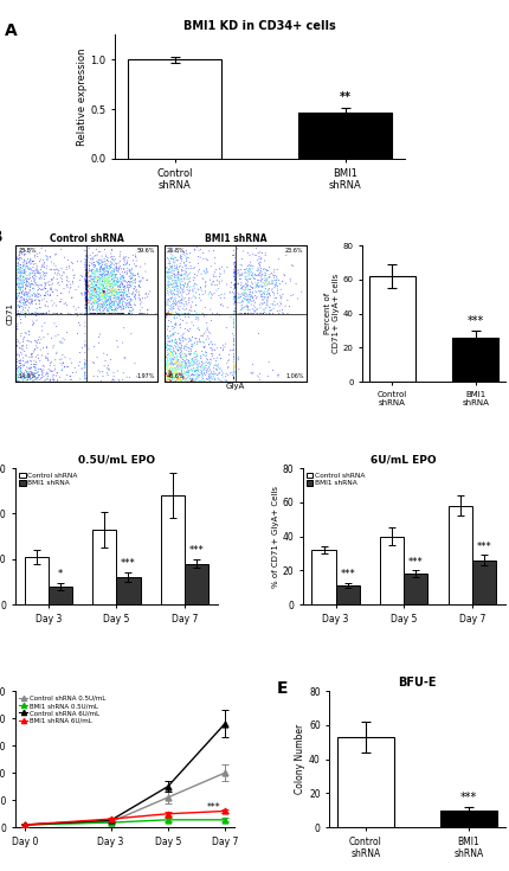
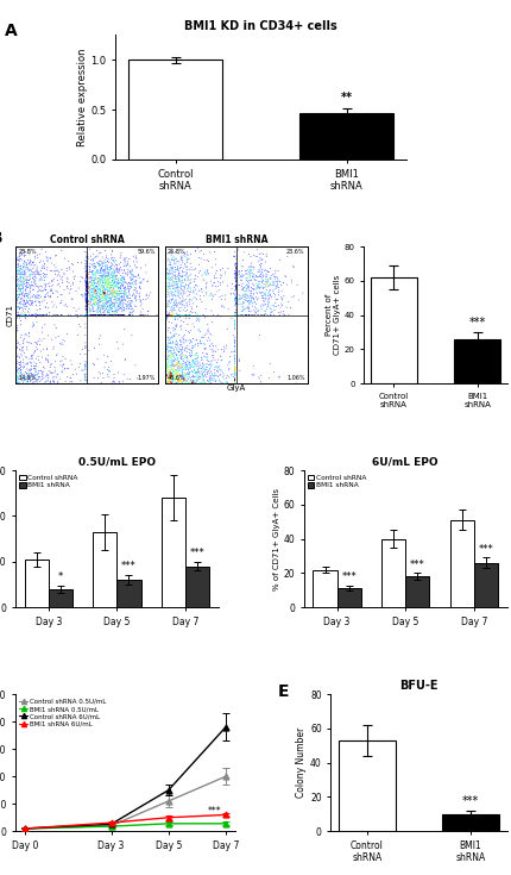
6U/mL EPO/Control shRNA/Day 3: 32 -> 22
6U/mL EPO/Control shRNA/Day 7: 58 -> 51
